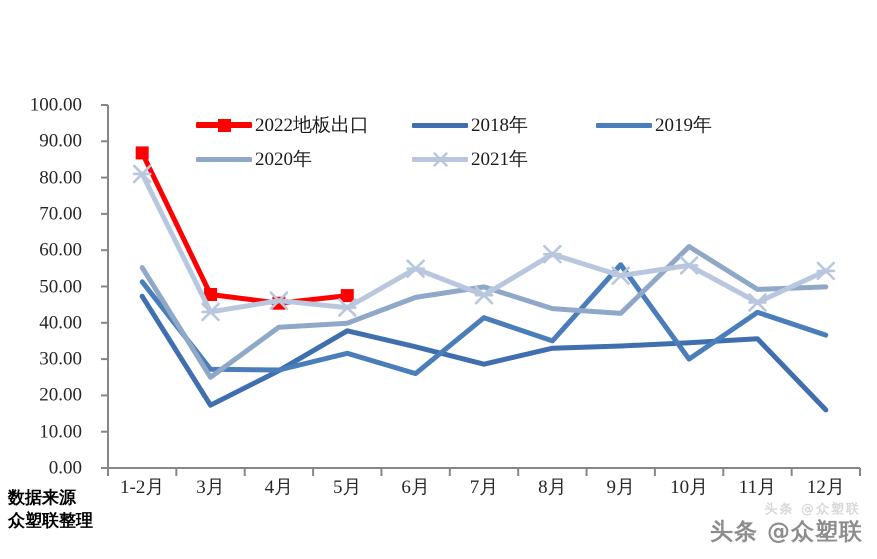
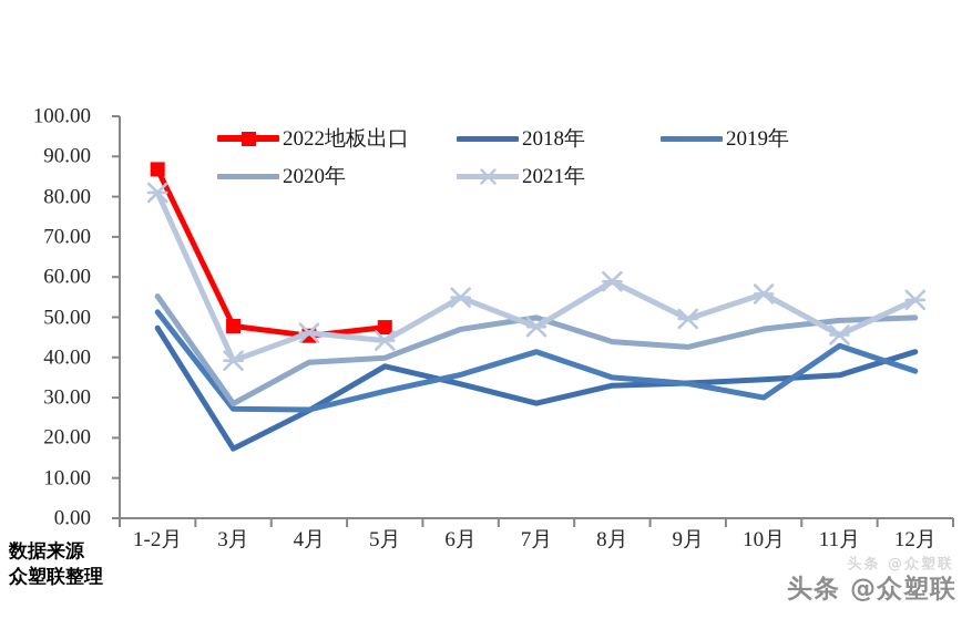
2020年/3月: 25 -> 28
2021年/3月: 43 -> 39
2019年/6月: 26 -> 36
2019年/9月: 56 -> 34
2021年/9月: 53 -> 50
2020年/10月: 61 -> 47
2018年/12月: 16 -> 41
